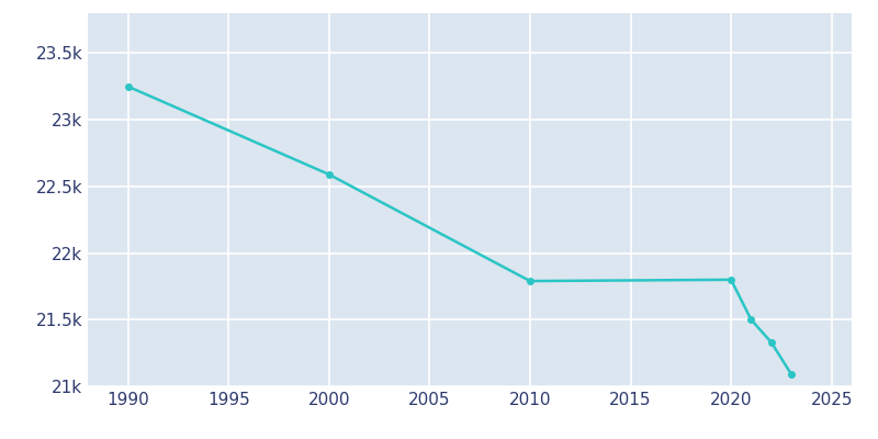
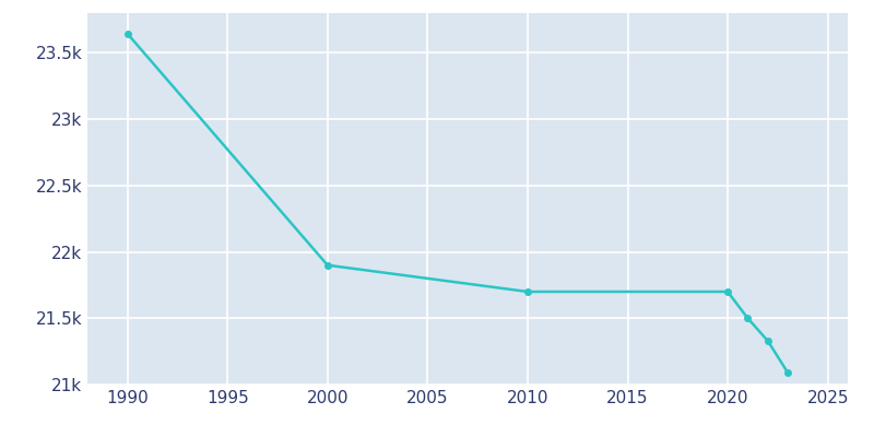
1990: 23.25k -> 23.64k
2000: 22.59k -> 21.90k
2010: 21.79k -> 21.70k
2020: 21.80k -> 21.70k
